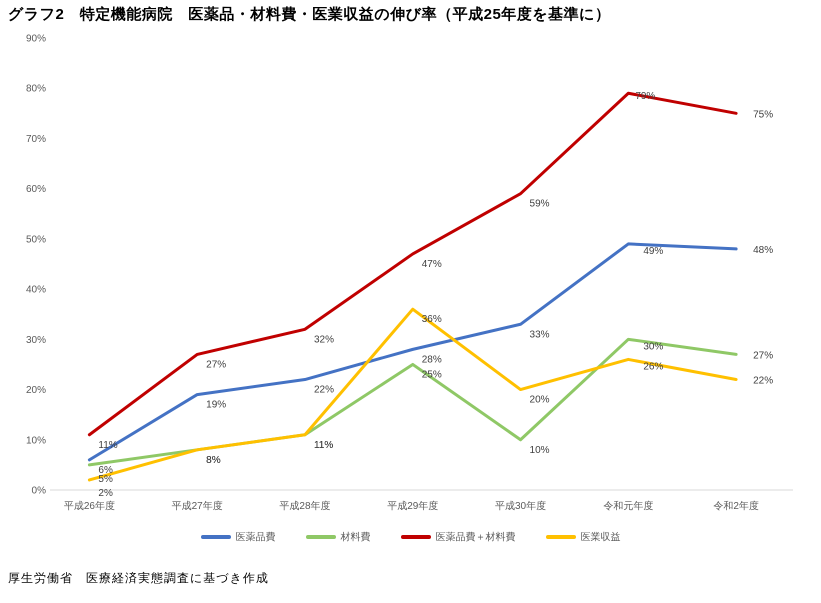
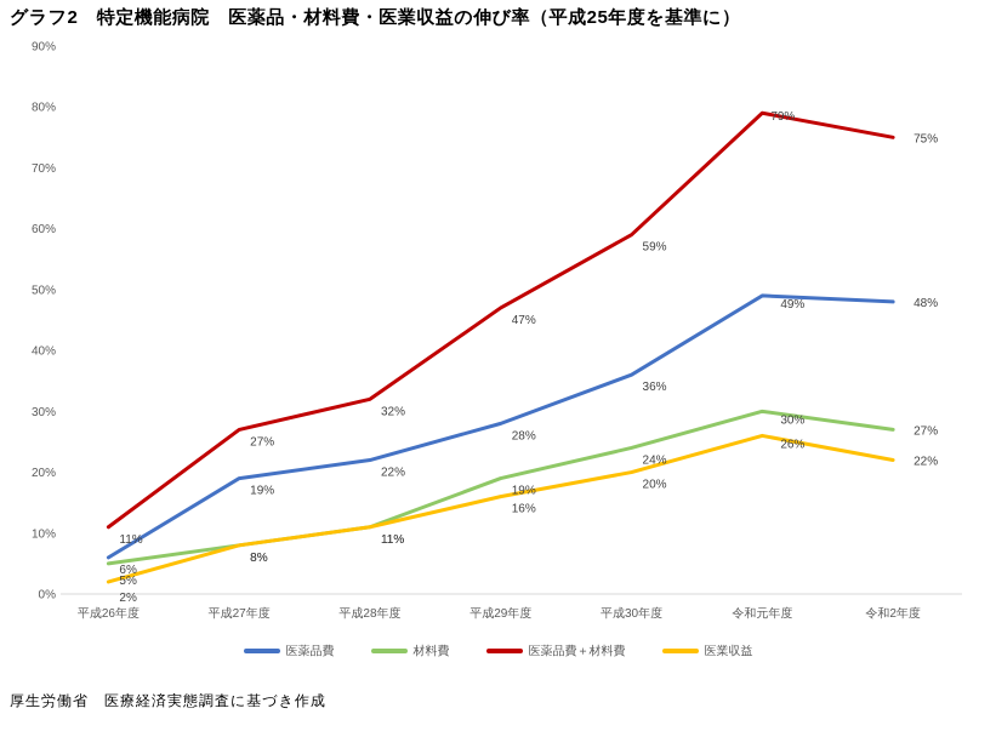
材料費/平成29年度: 25% -> 19%
医業収益/平成29年度: 36% -> 16%
医薬品費/平成30年度: 33% -> 36%
材料費/平成30年度: 10% -> 24%
